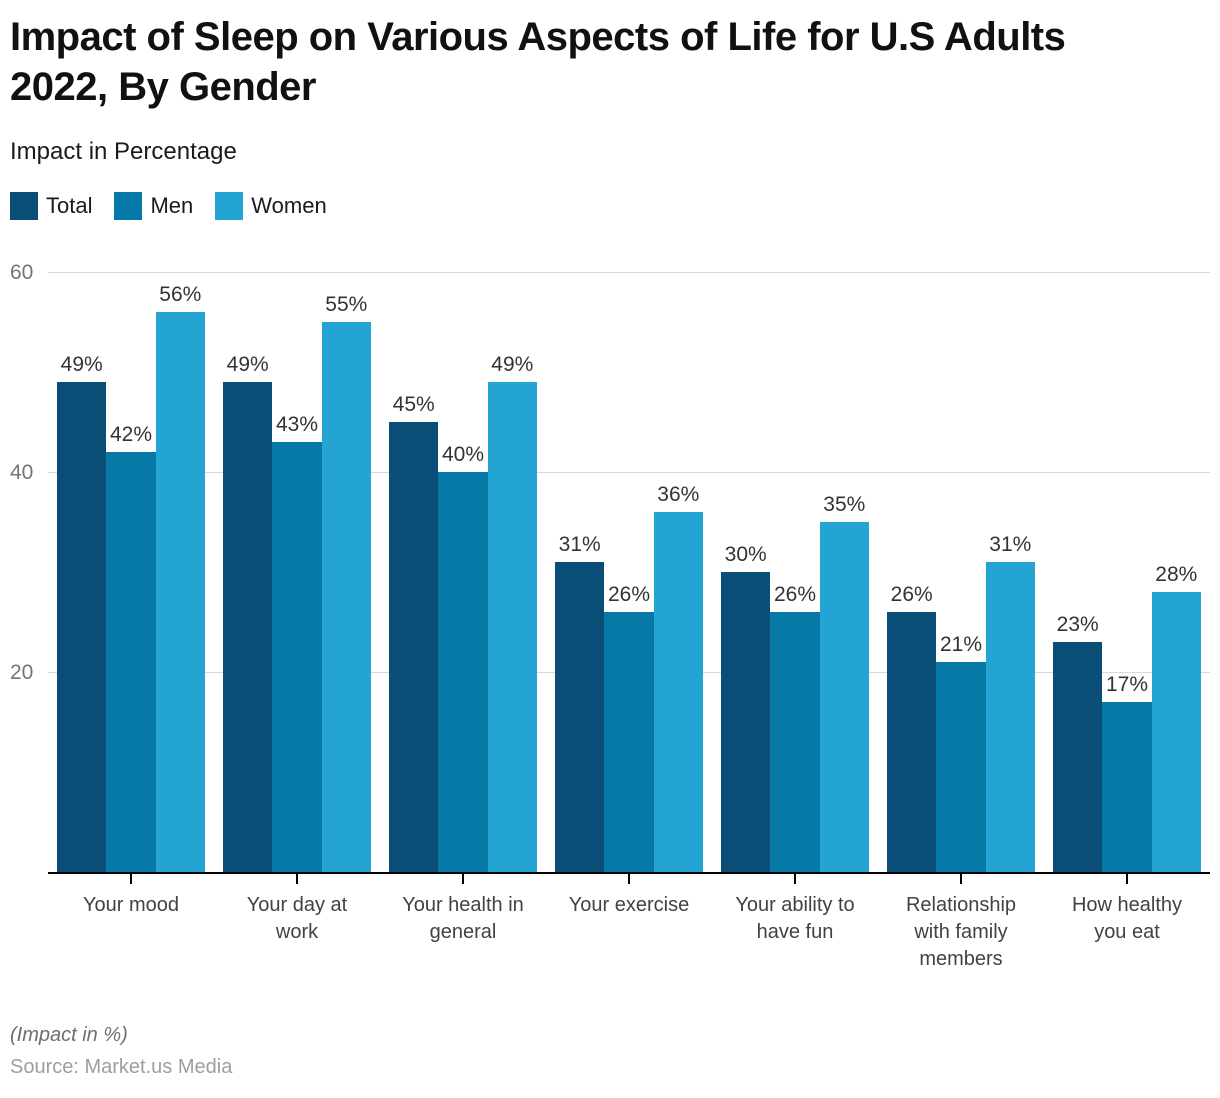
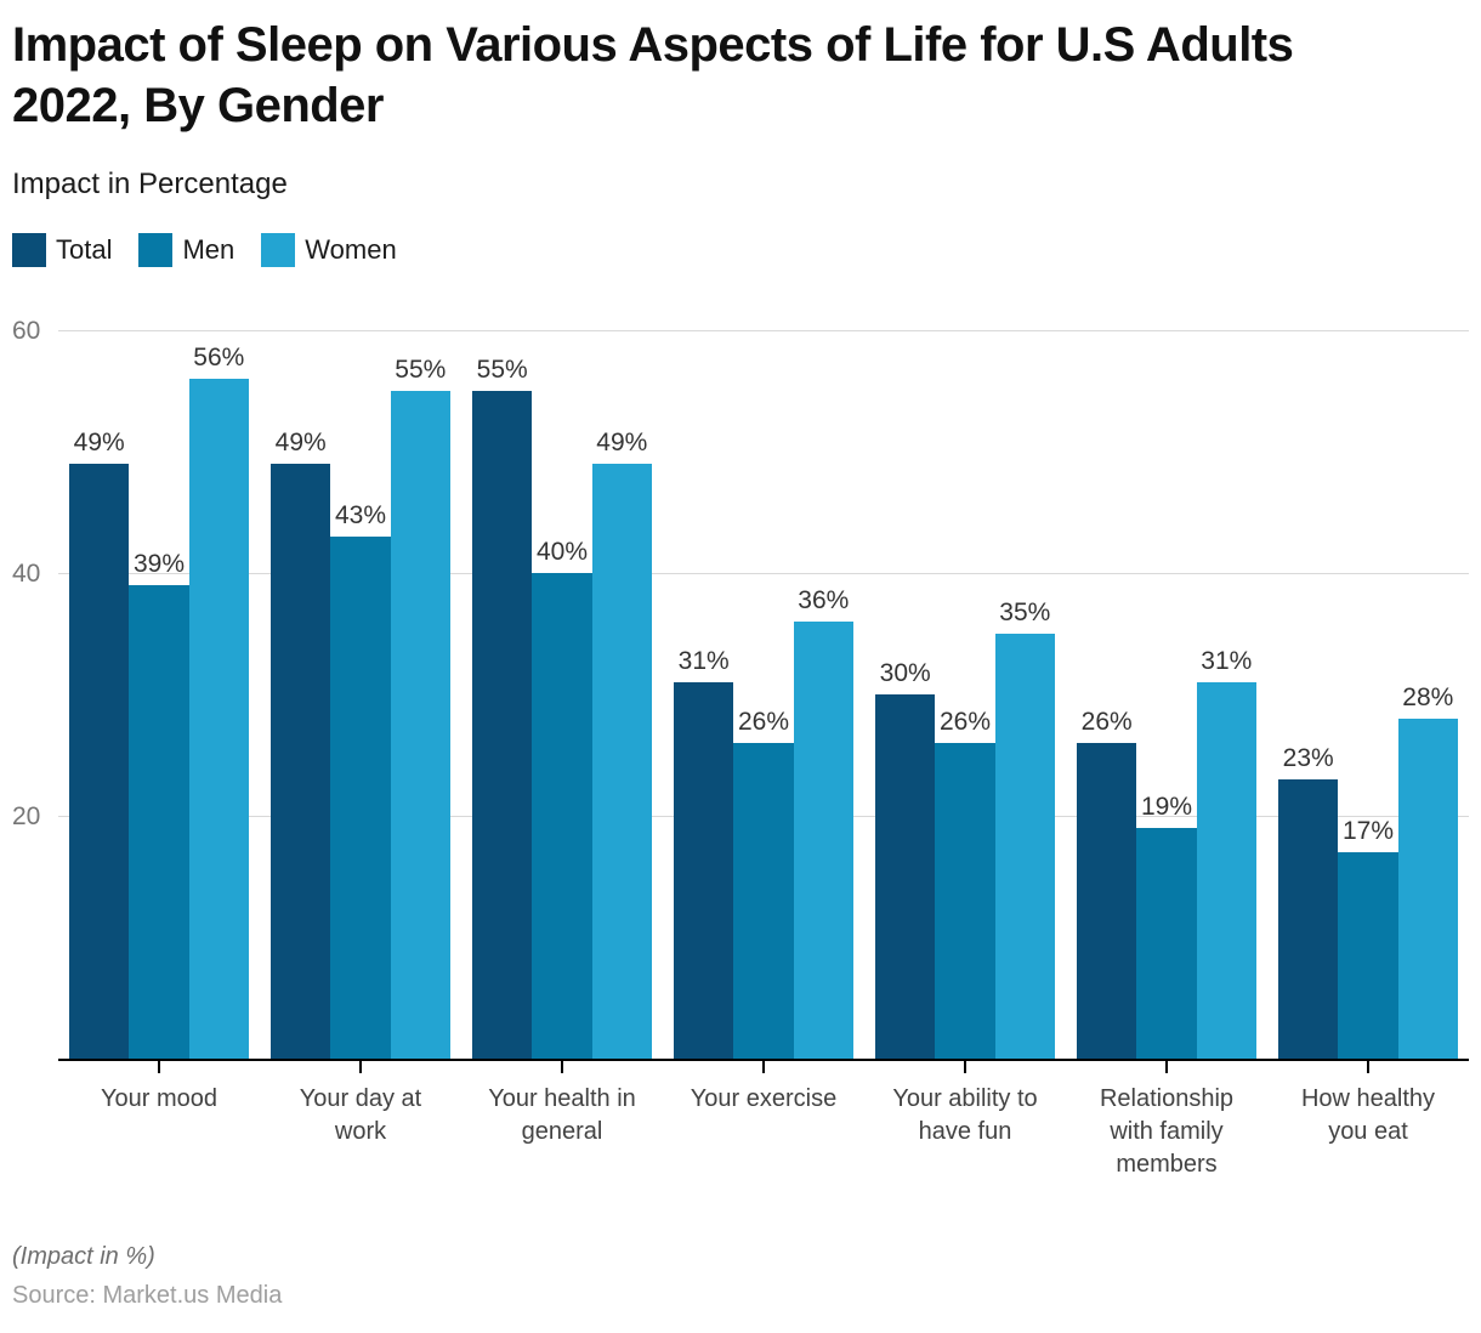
Men/Your mood: 42% -> 39%
Total/Your health in general: 45% -> 55%
Men/Relationship with family members: 21% -> 19%
